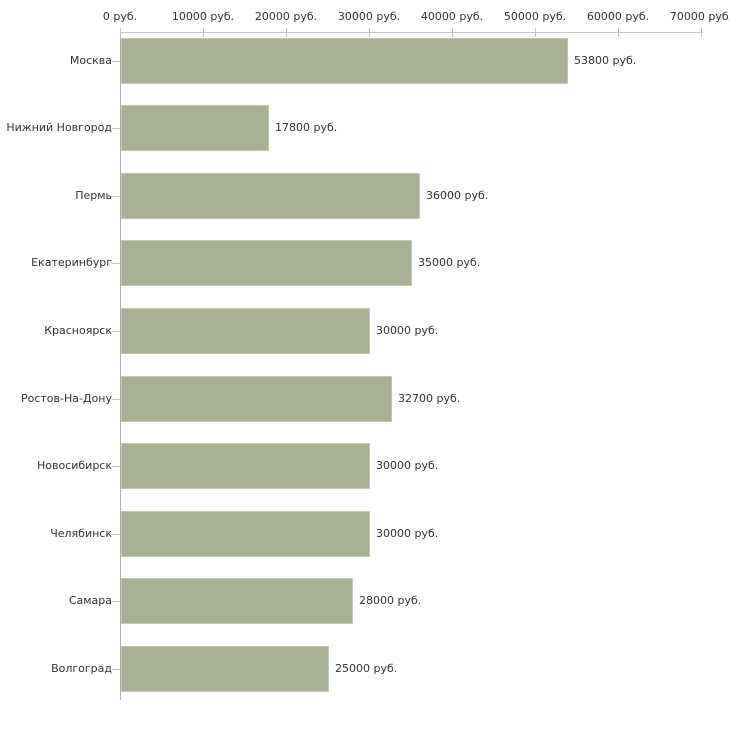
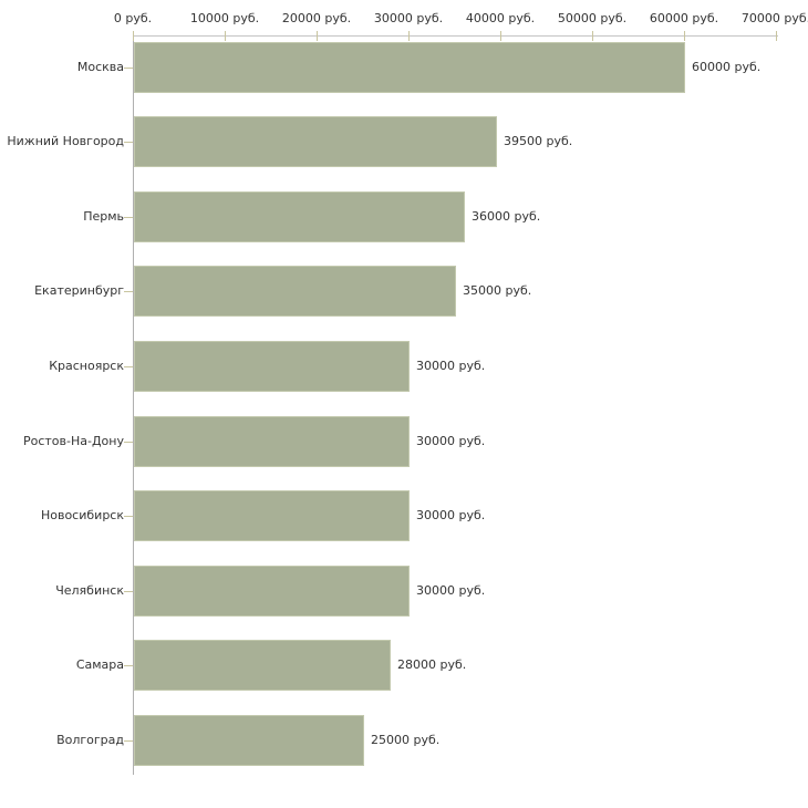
Москва: 53800 -> 60000
Нижний Новгород: 17800 -> 39500
Ростов-На-Дону: 32700 -> 30000
